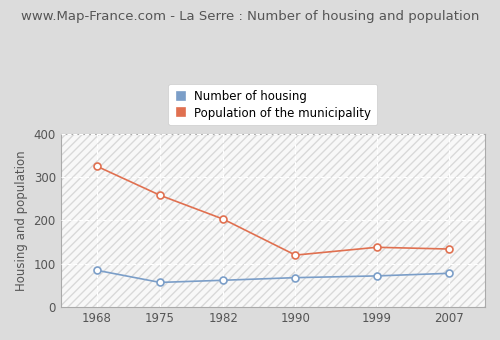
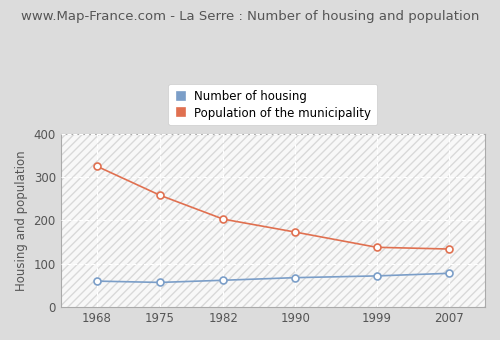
Number of housing/1968: 85 -> 60
Population of the municipality/1990: 120 -> 173
